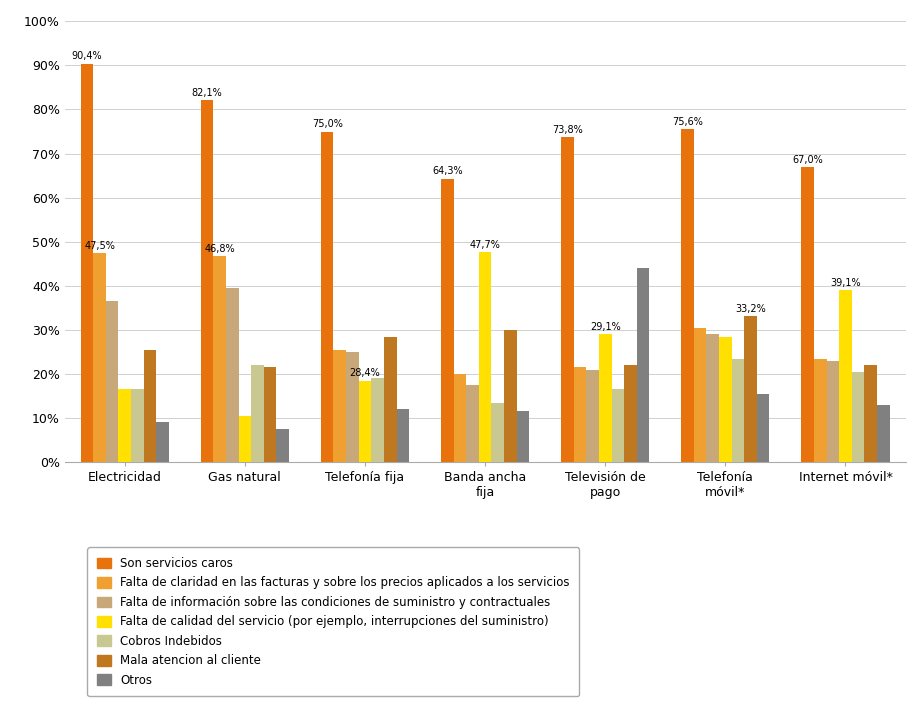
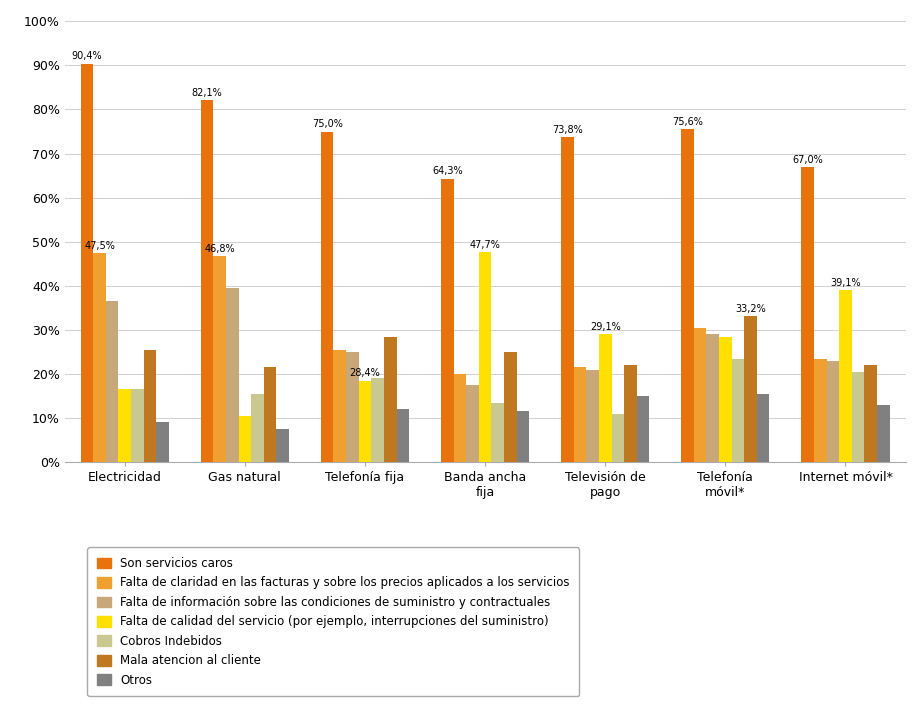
Cobros Indebidos/Gas natural: 22.0% -> 15.5%
Mala atencion al cliente/Banda ancha fija: 30.0% -> 25.0%
Cobros Indebidos/Televisión de pago: 16.5% -> 11.0%
Otros/Televisión de pago: 44.0% -> 15.0%
